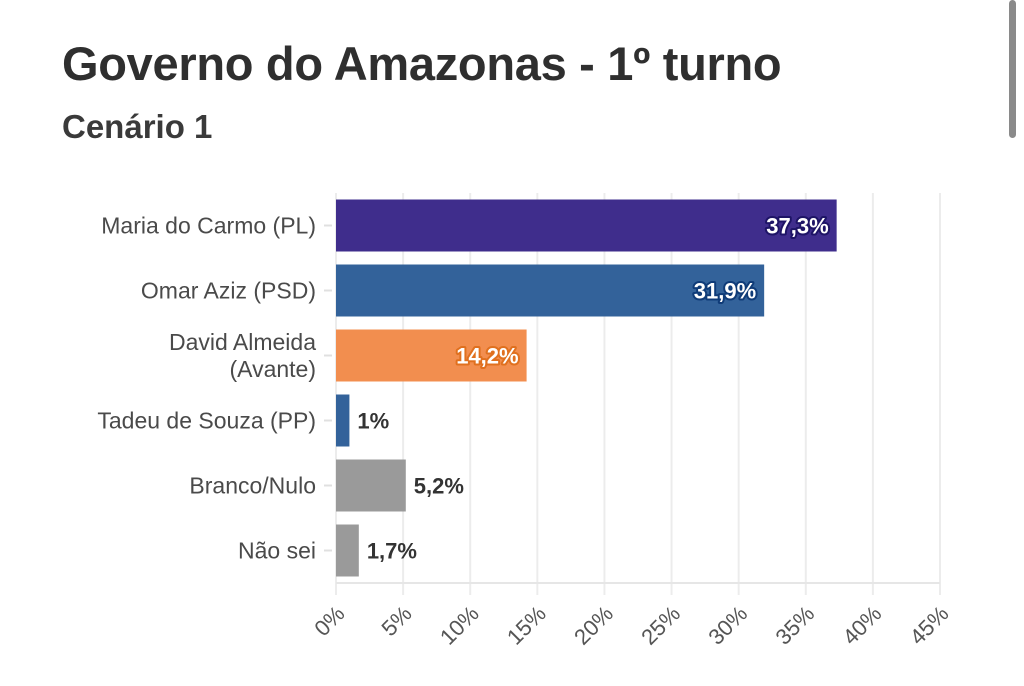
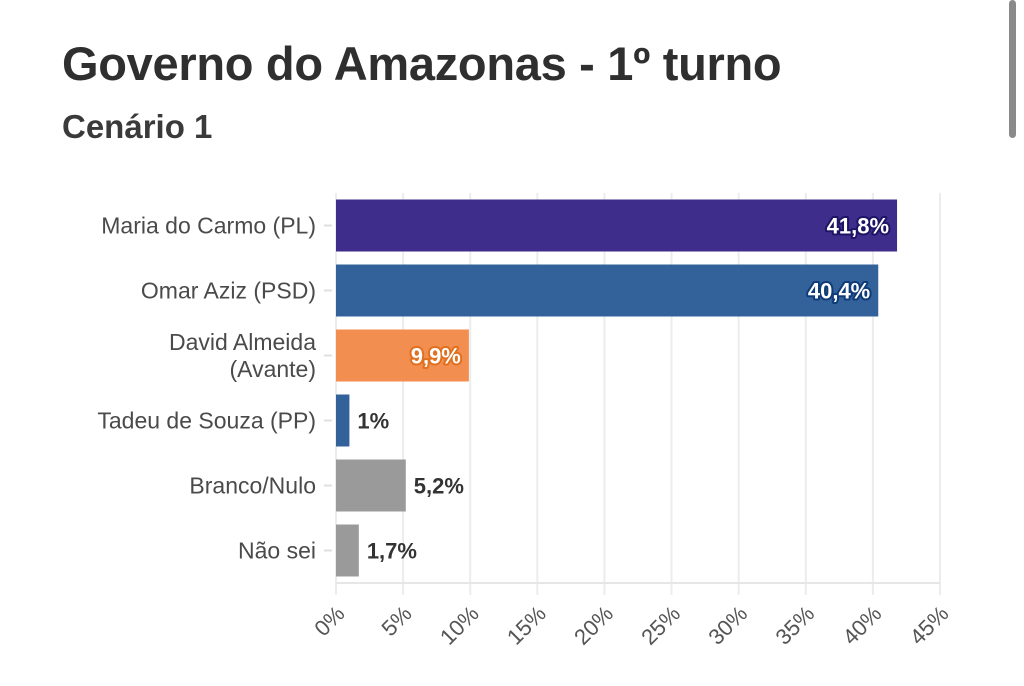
Maria do Carmo (PL): 37,3% -> 41,8%
Omar Aziz (PSD): 31,9% -> 40,4%
David Almeida (Avante): 14,2% -> 9,9%
